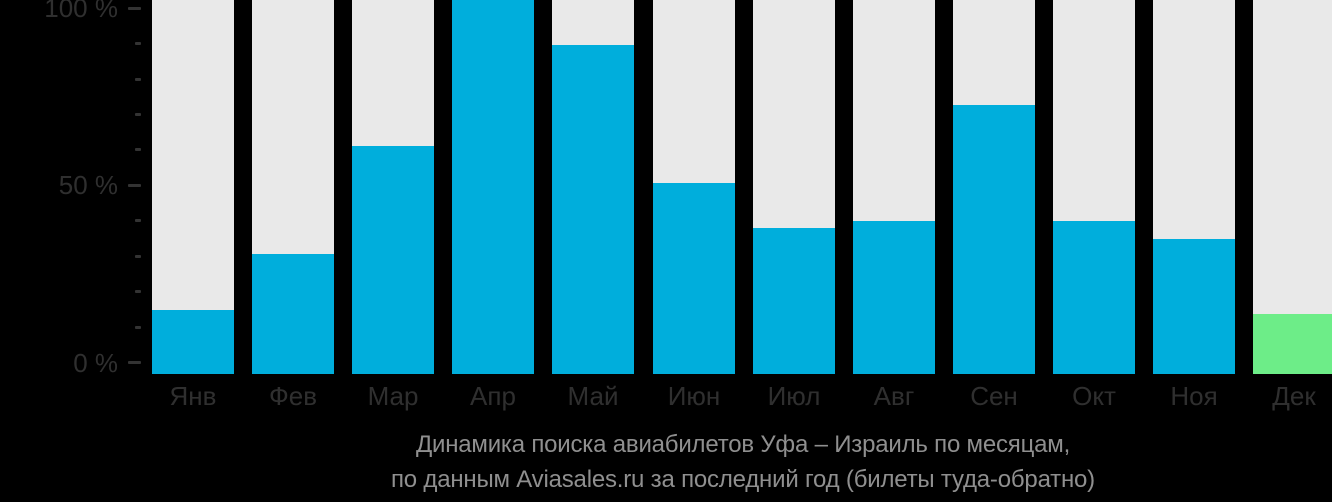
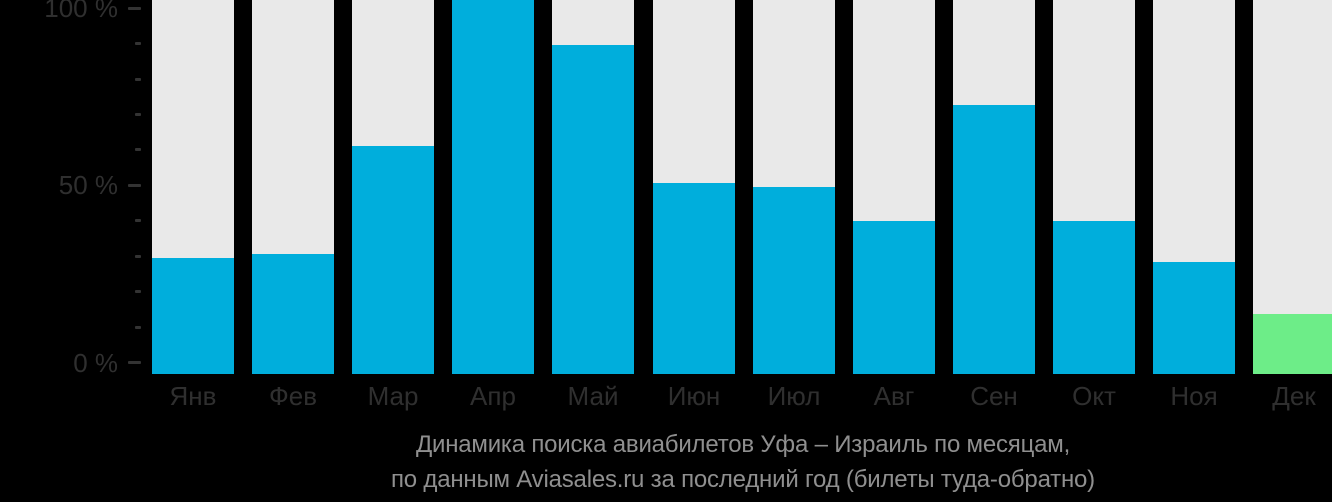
Янв: 17% -> 31%
Июл: 39% -> 50%
Ноя: 36% -> 30%
